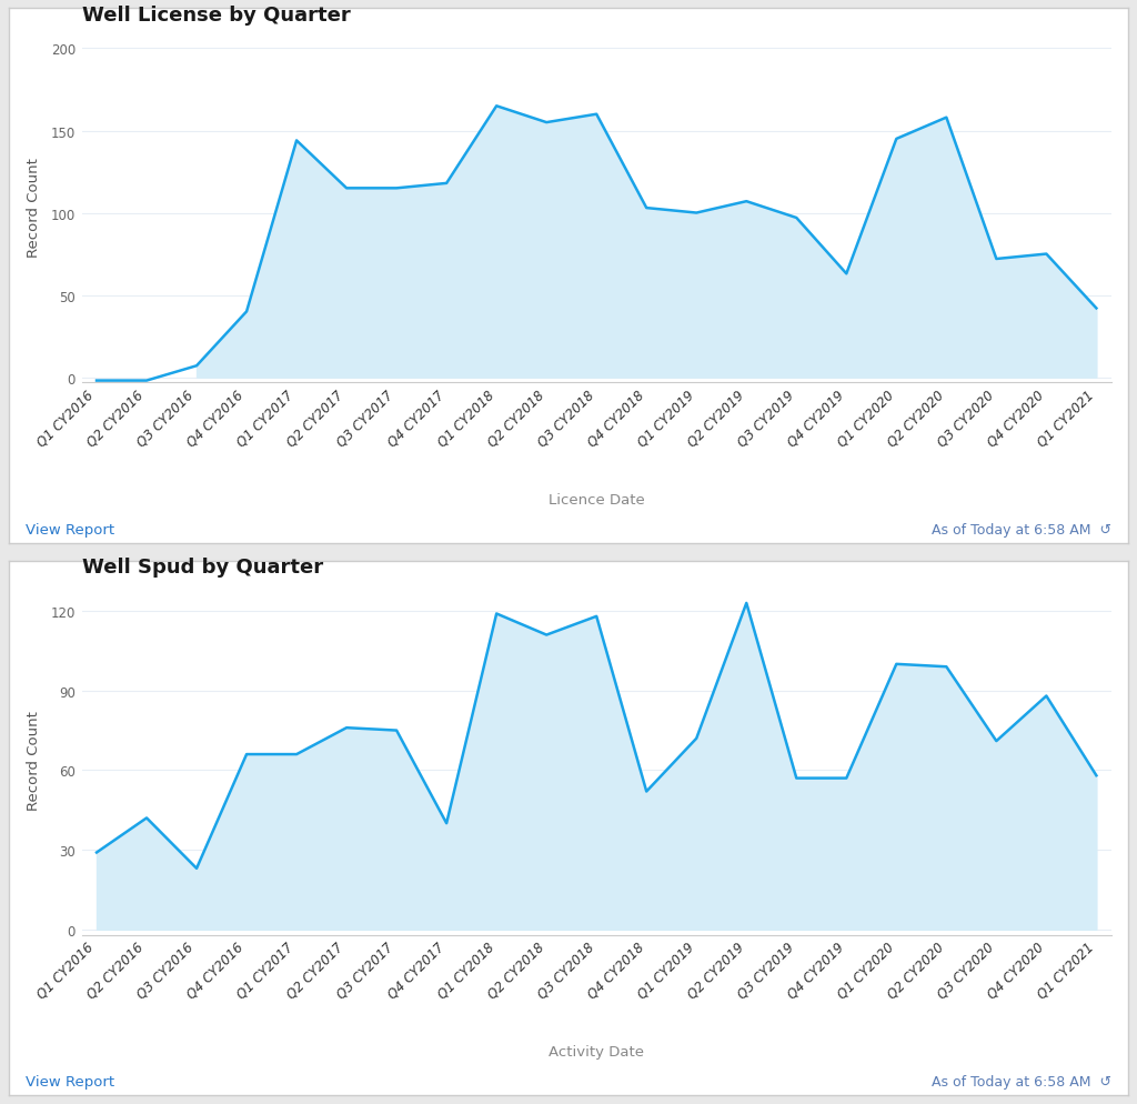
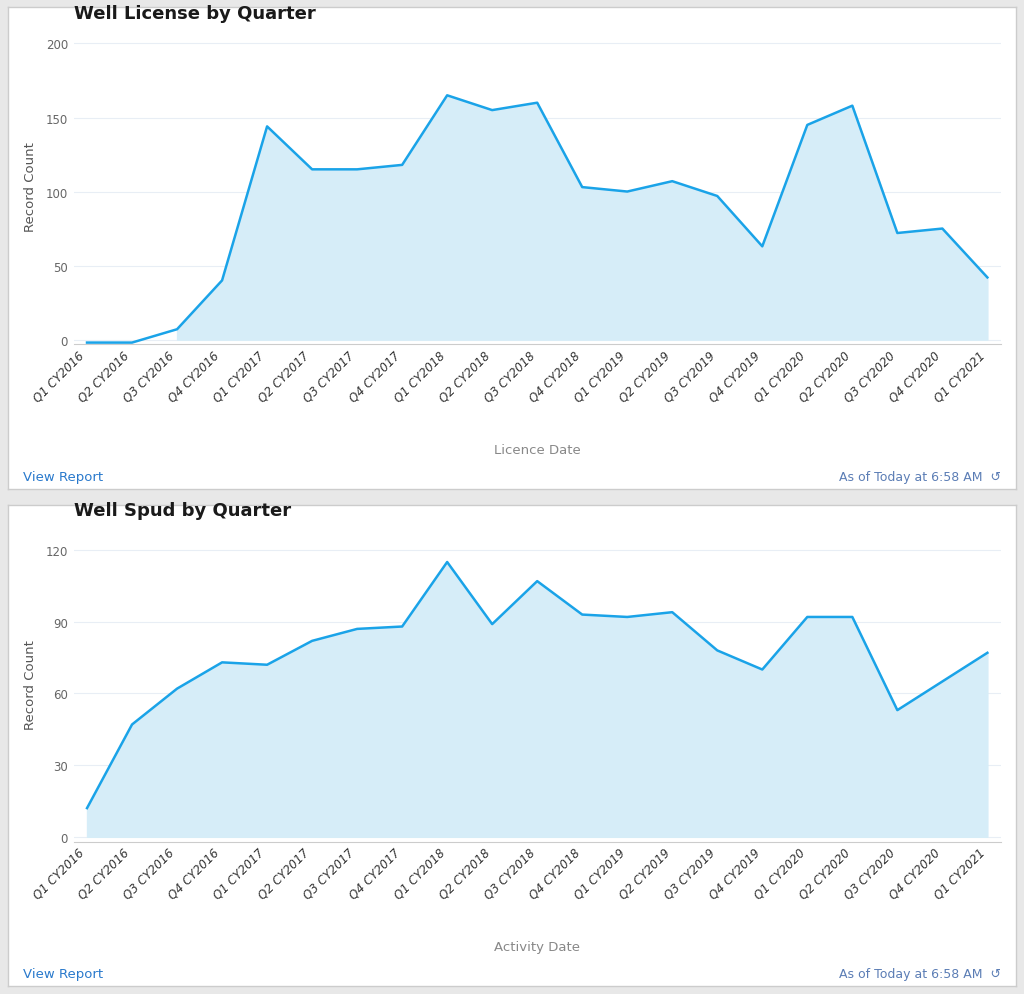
Well Spud by Quarter/Q1 CY2016: 29 -> 12
Well Spud by Quarter/Q2 CY2016: 42 -> 47
Well Spud by Quarter/Q3 CY2016: 23 -> 62
Well Spud by Quarter/Q4 CY2016: 66 -> 73
Well Spud by Quarter/Q1 CY2017: 66 -> 72
Well Spud by Quarter/Q2 CY2017: 76 -> 82
Well Spud by Quarter/Q3 CY2017: 75 -> 87
Well Spud by Quarter/Q4 CY2017: 40 -> 88
Well Spud by Quarter/Q1 CY2018: 119 -> 115
Well Spud by Quarter/Q2 CY2018: 111 -> 89
Well Spud by Quarter/Q3 CY2018: 118 -> 107
Well Spud by Quarter/Q4 CY2018: 52 -> 93
Well Spud by Quarter/Q1 CY2019: 72 -> 92
Well Spud by Quarter/Q2 CY2019: 123 -> 94
Well Spud by Quarter/Q3 CY2019: 57 -> 78
Well Spud by Quarter/Q4 CY2019: 57 -> 70
Well Spud by Quarter/Q1 CY2020: 100 -> 92
Well Spud by Quarter/Q2 CY2020: 99 -> 92
Well Spud by Quarter/Q3 CY2020: 71 -> 53
Well Spud by Quarter/Q4 CY2020: 88 -> 65
Well Spud by Quarter/Q1 CY2021: 58 -> 77
